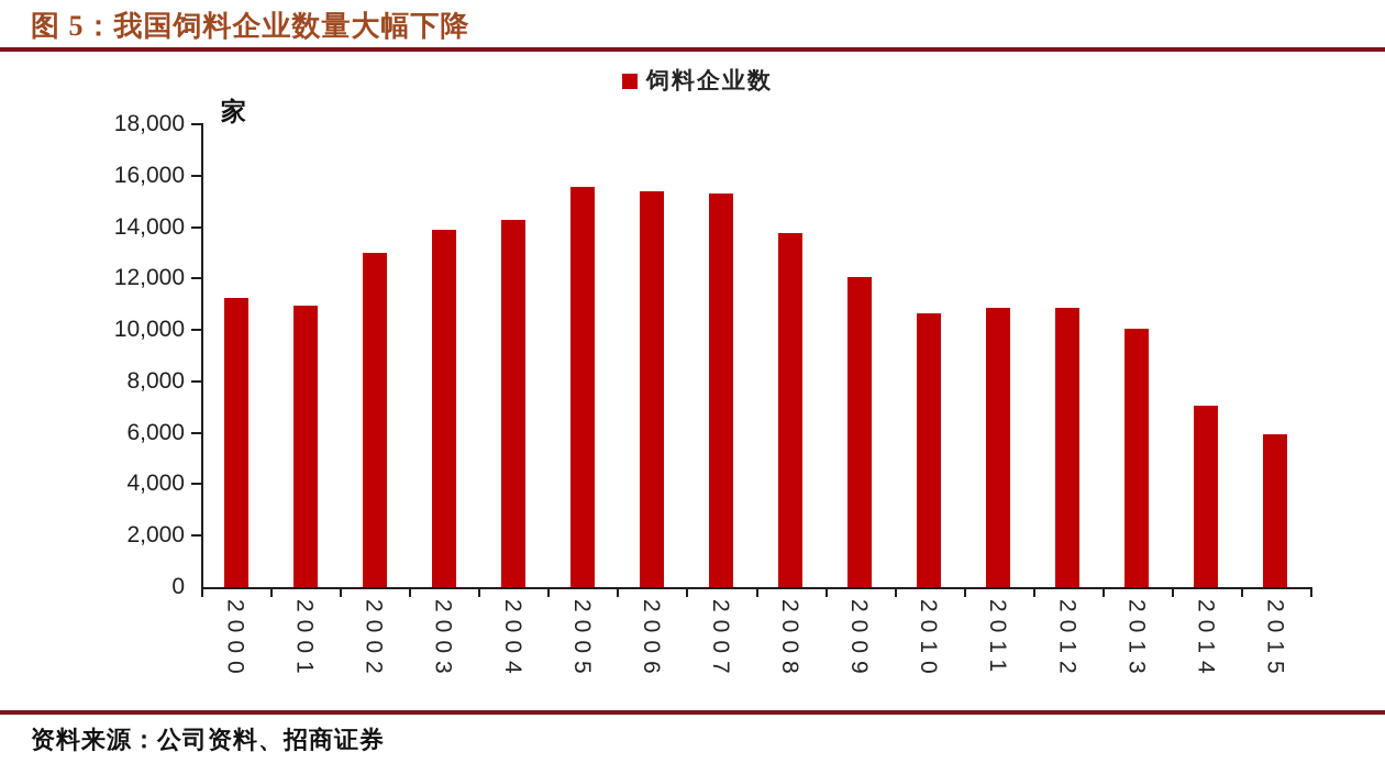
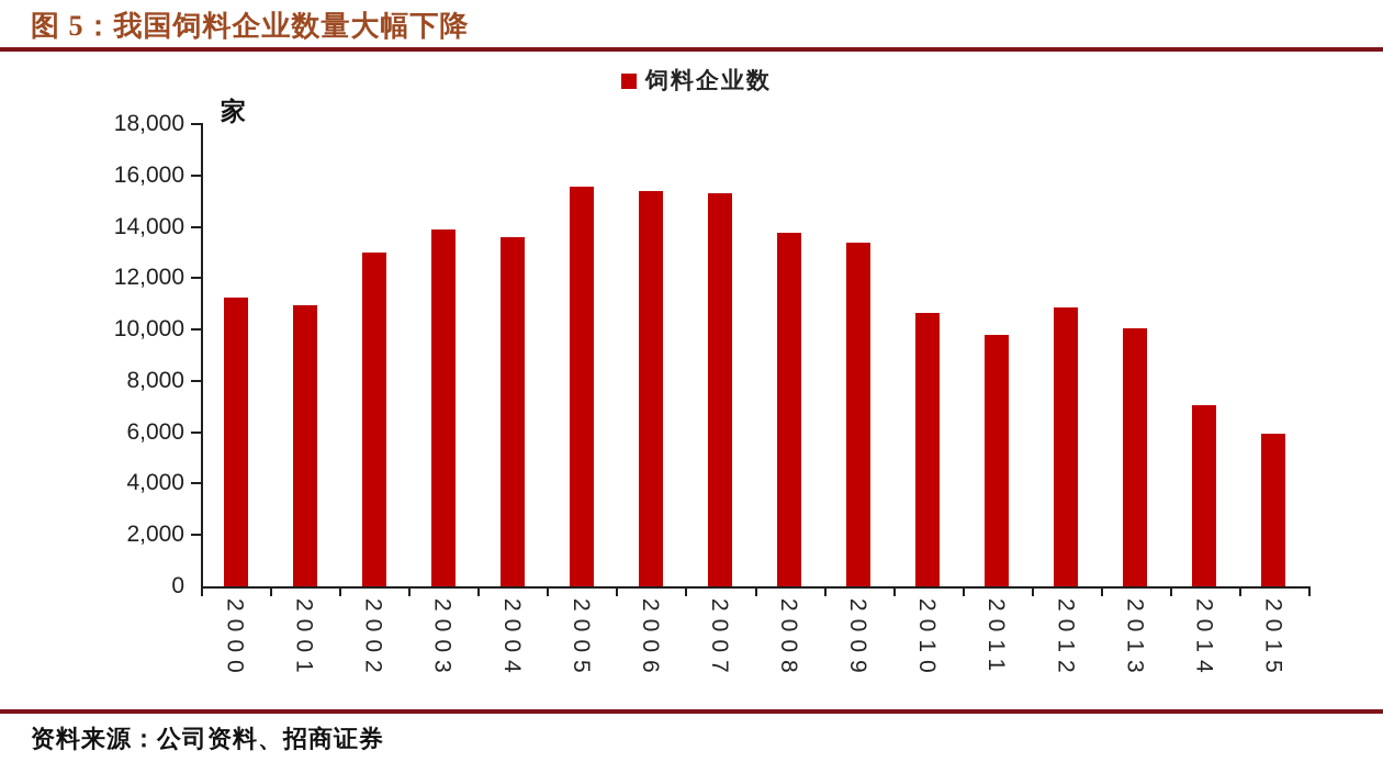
2004: 14300 -> 13600
2009: 12000 -> 13400
2011: 10800 -> 9800
